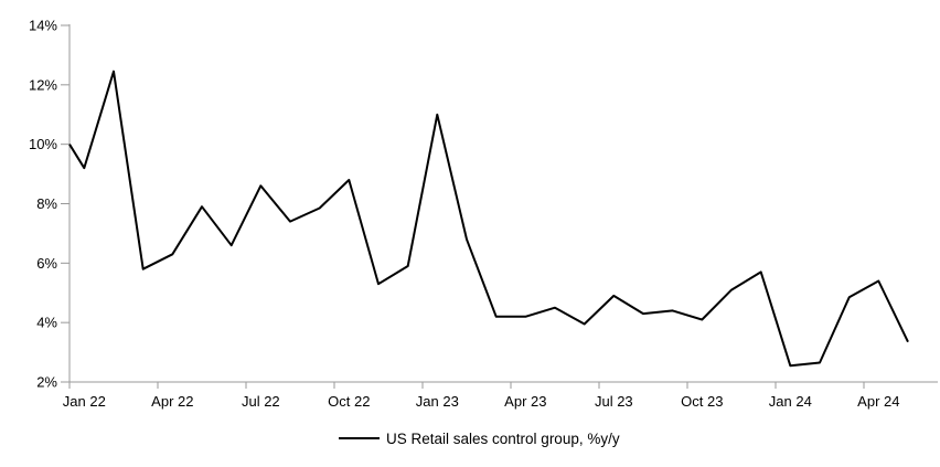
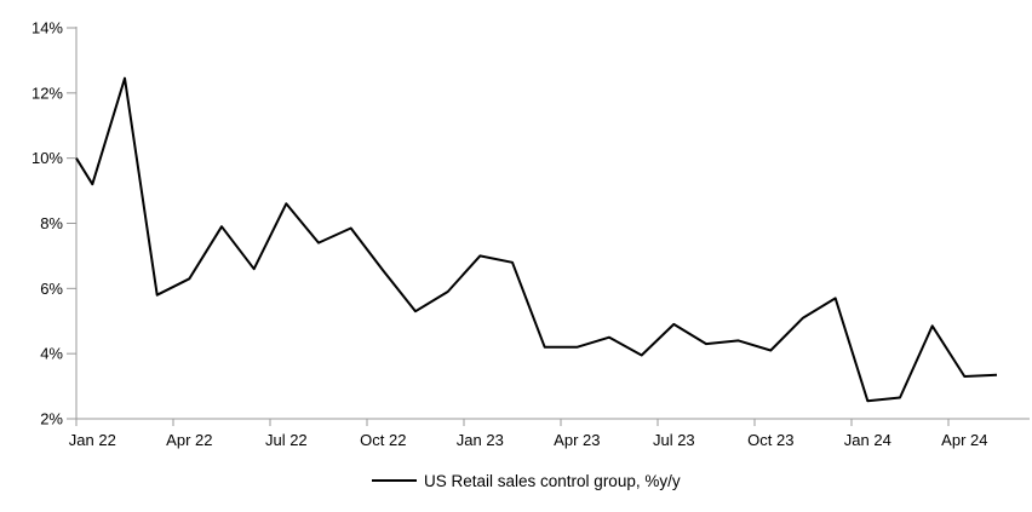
Oct 22: 8.8% -> 6.5%
Jan 23: 11.0% -> 7.0%
Apr 24: 5.4% -> 3.3%
